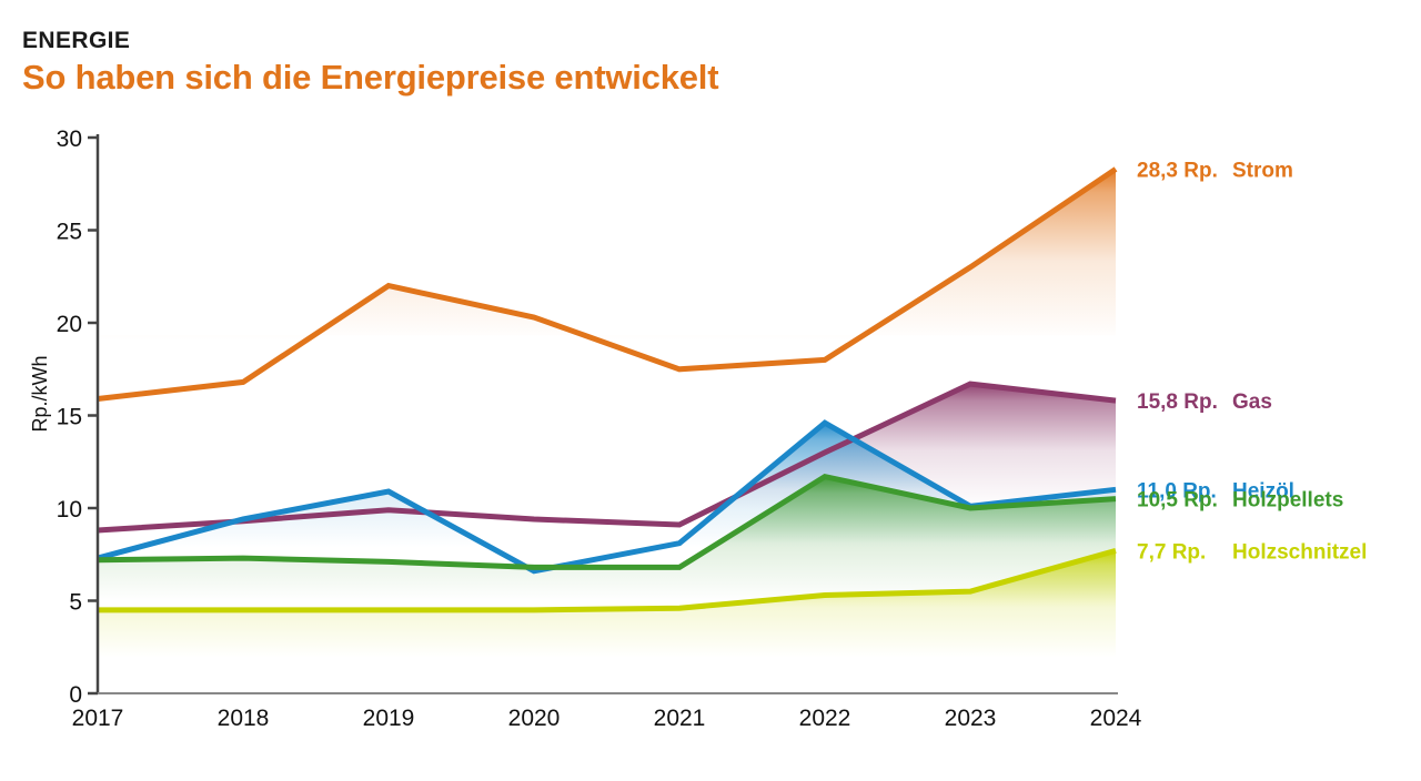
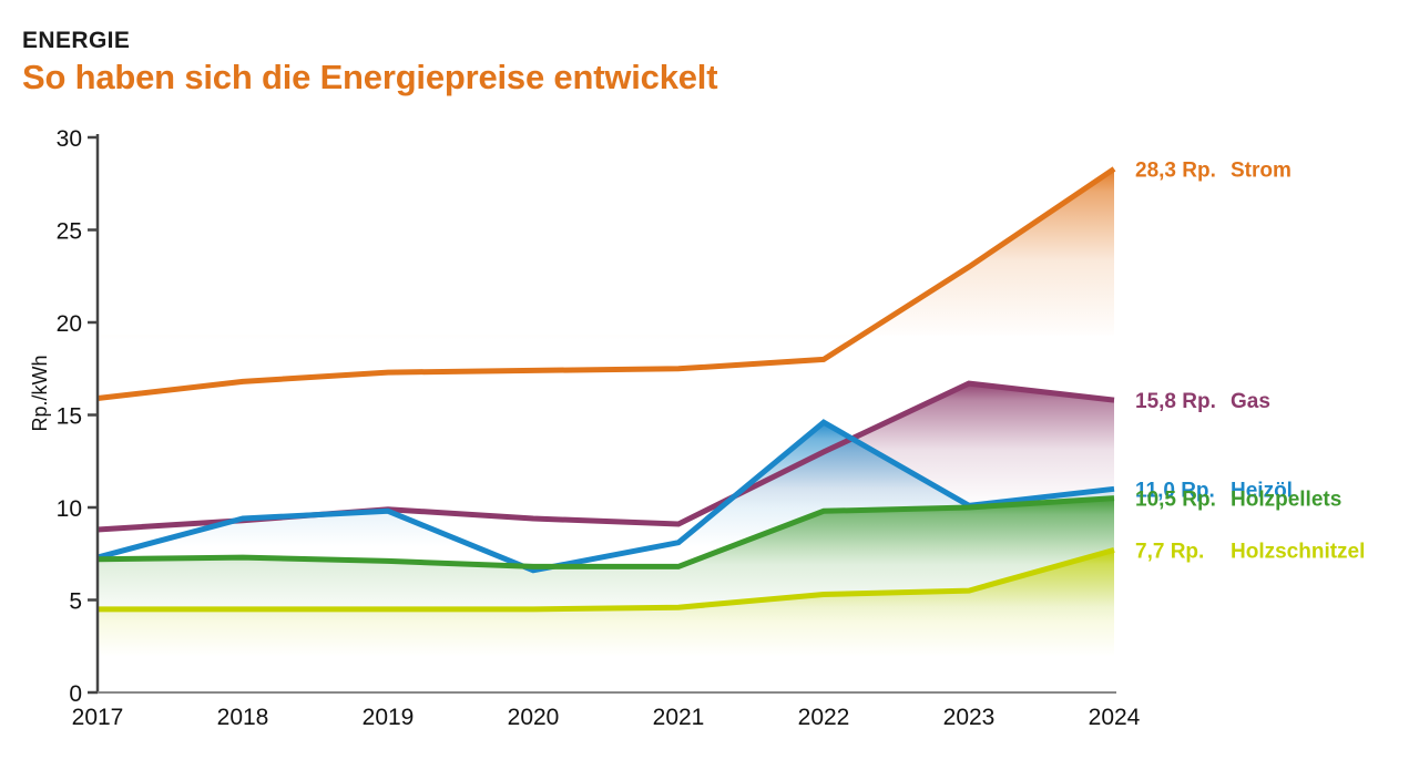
Strom/2019: 22.0 -> 17.3
Heizöl/2019: 10.9 -> 9.8
Strom/2020: 20.3 -> 17.4
Holzpellets/2022: 11.7 -> 9.8
